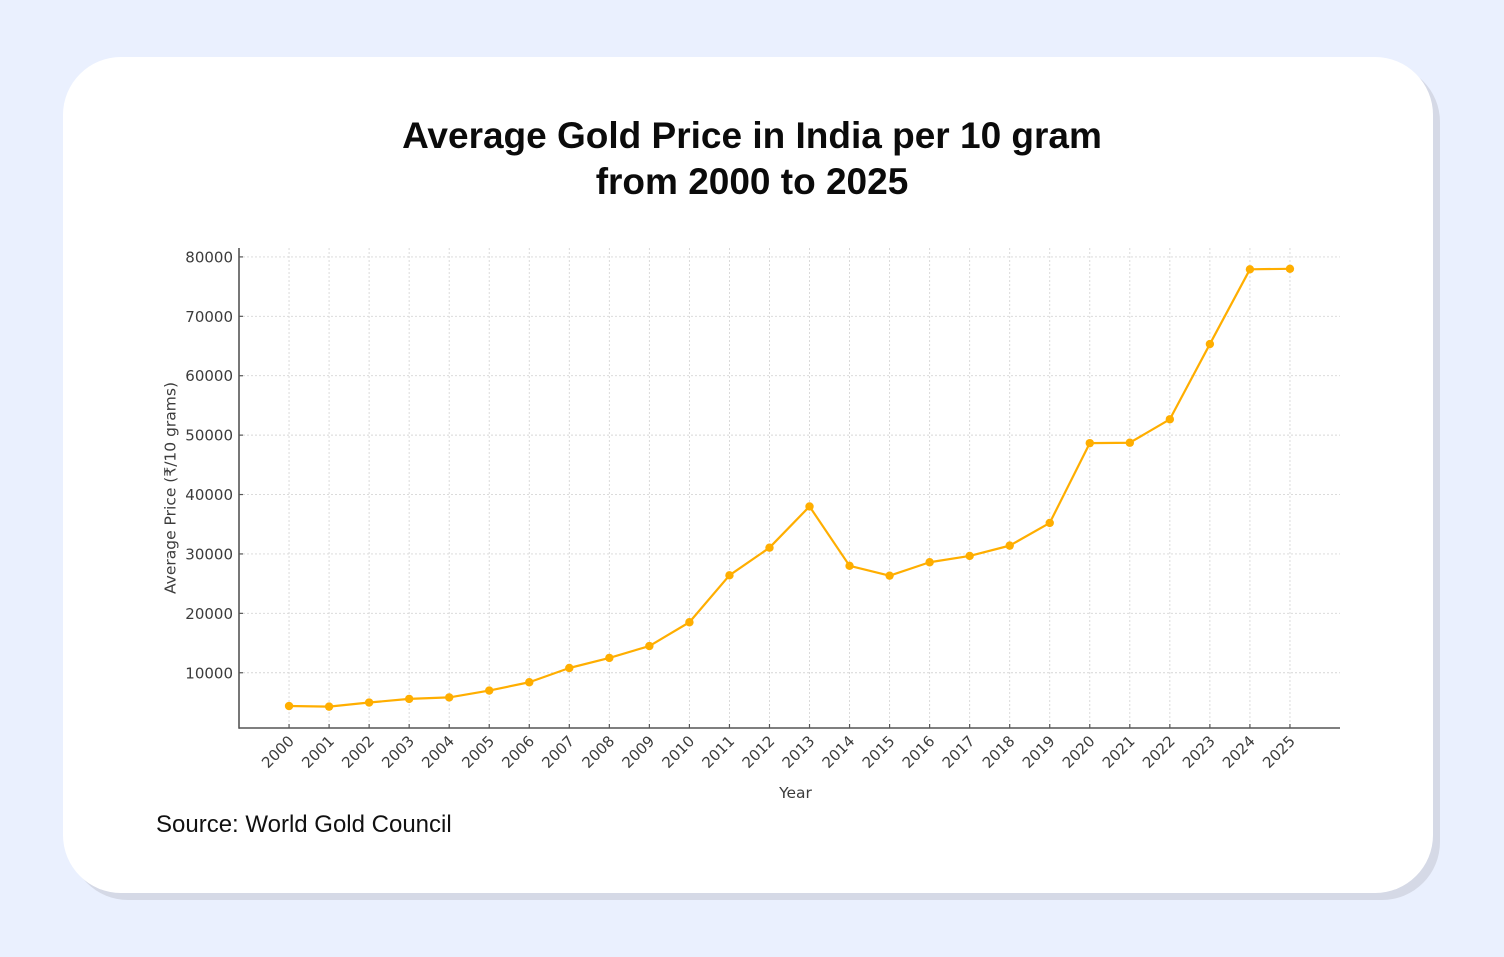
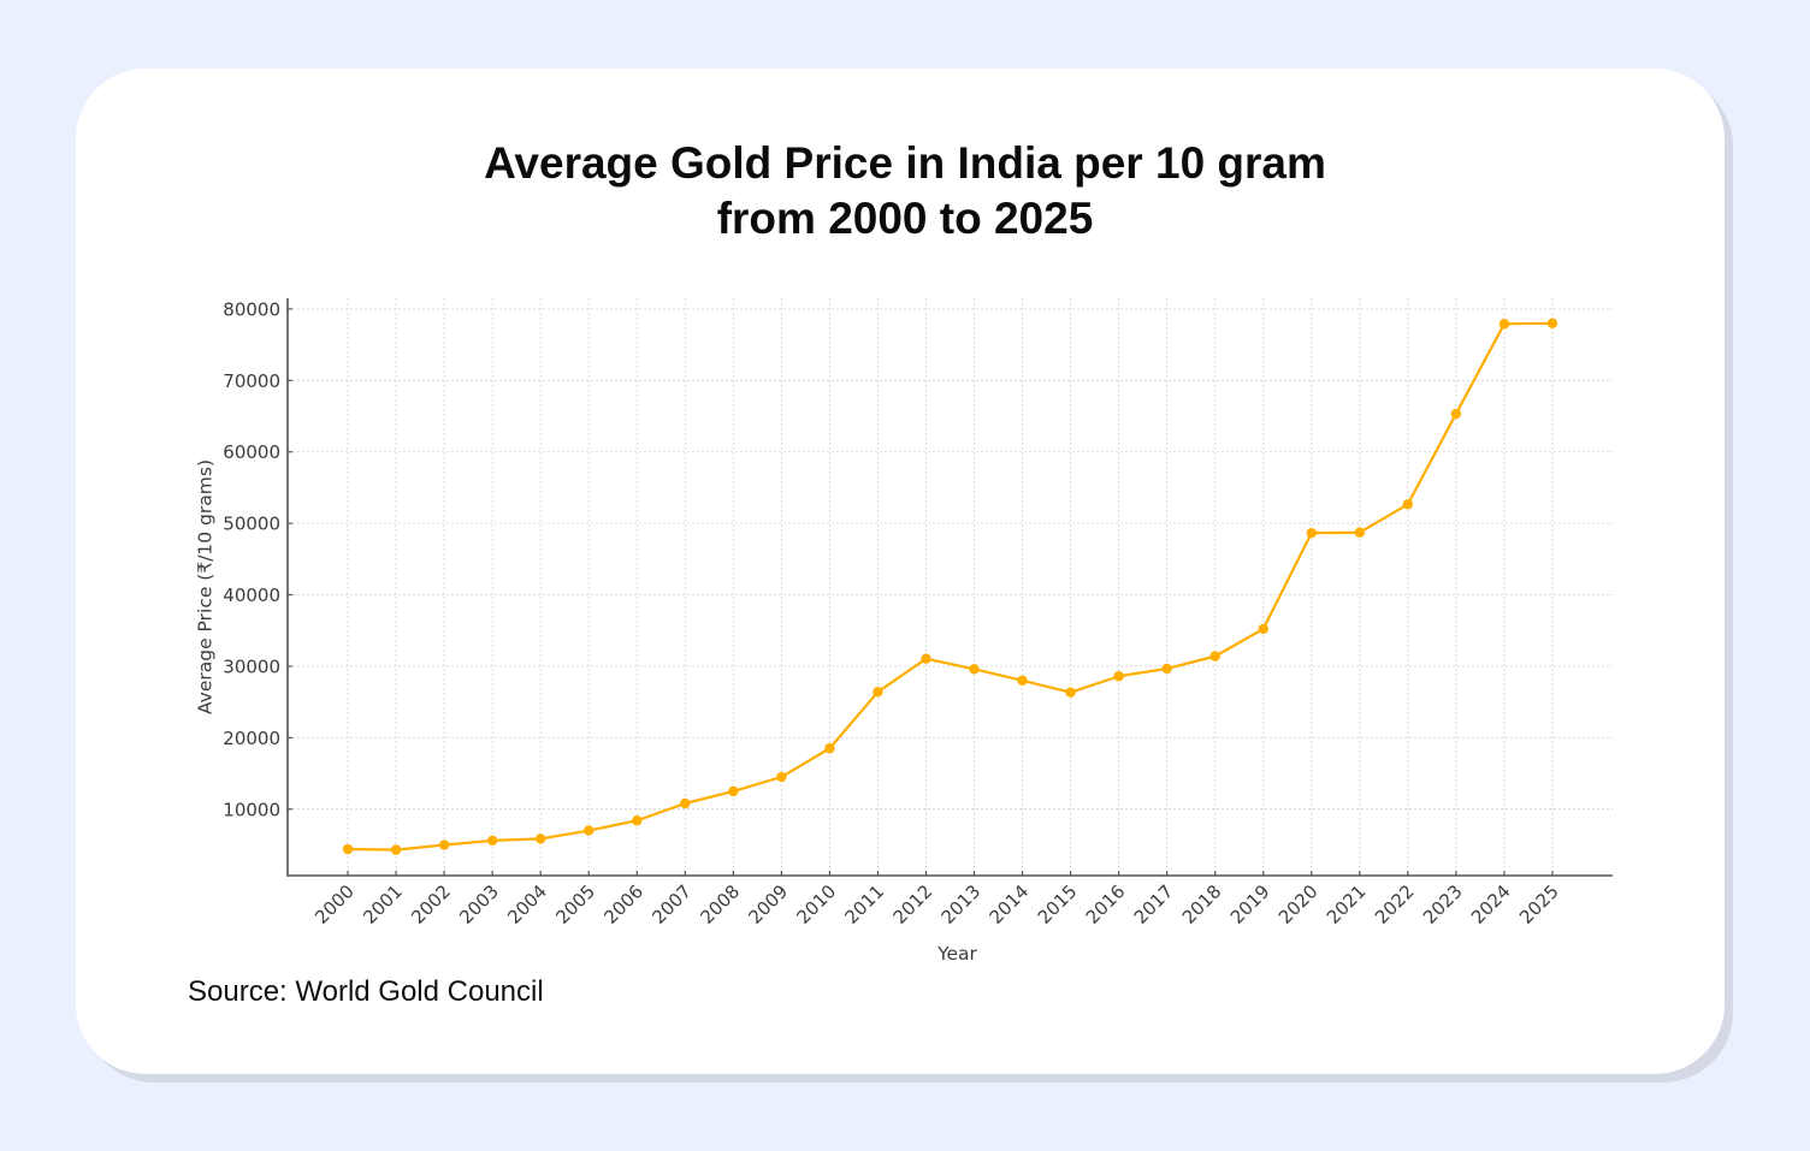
2013: 38000 -> 30000
